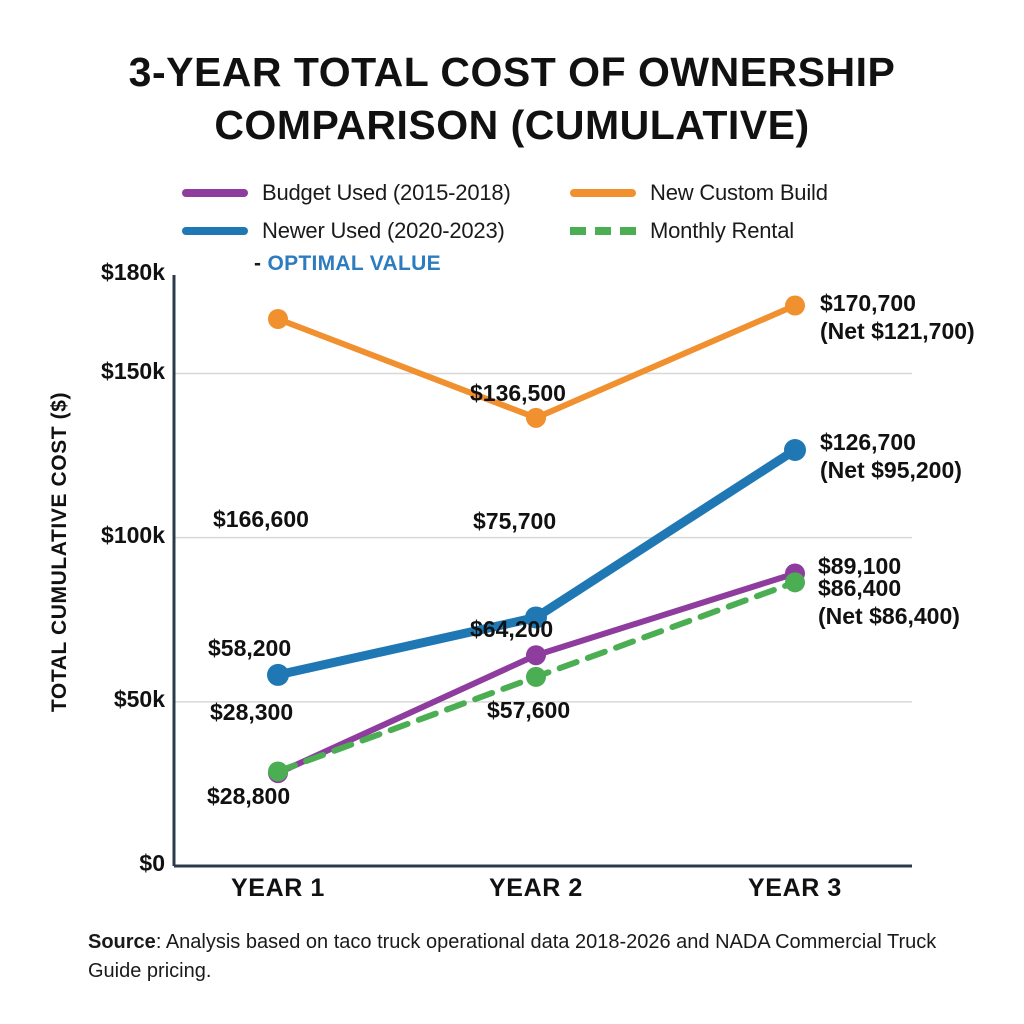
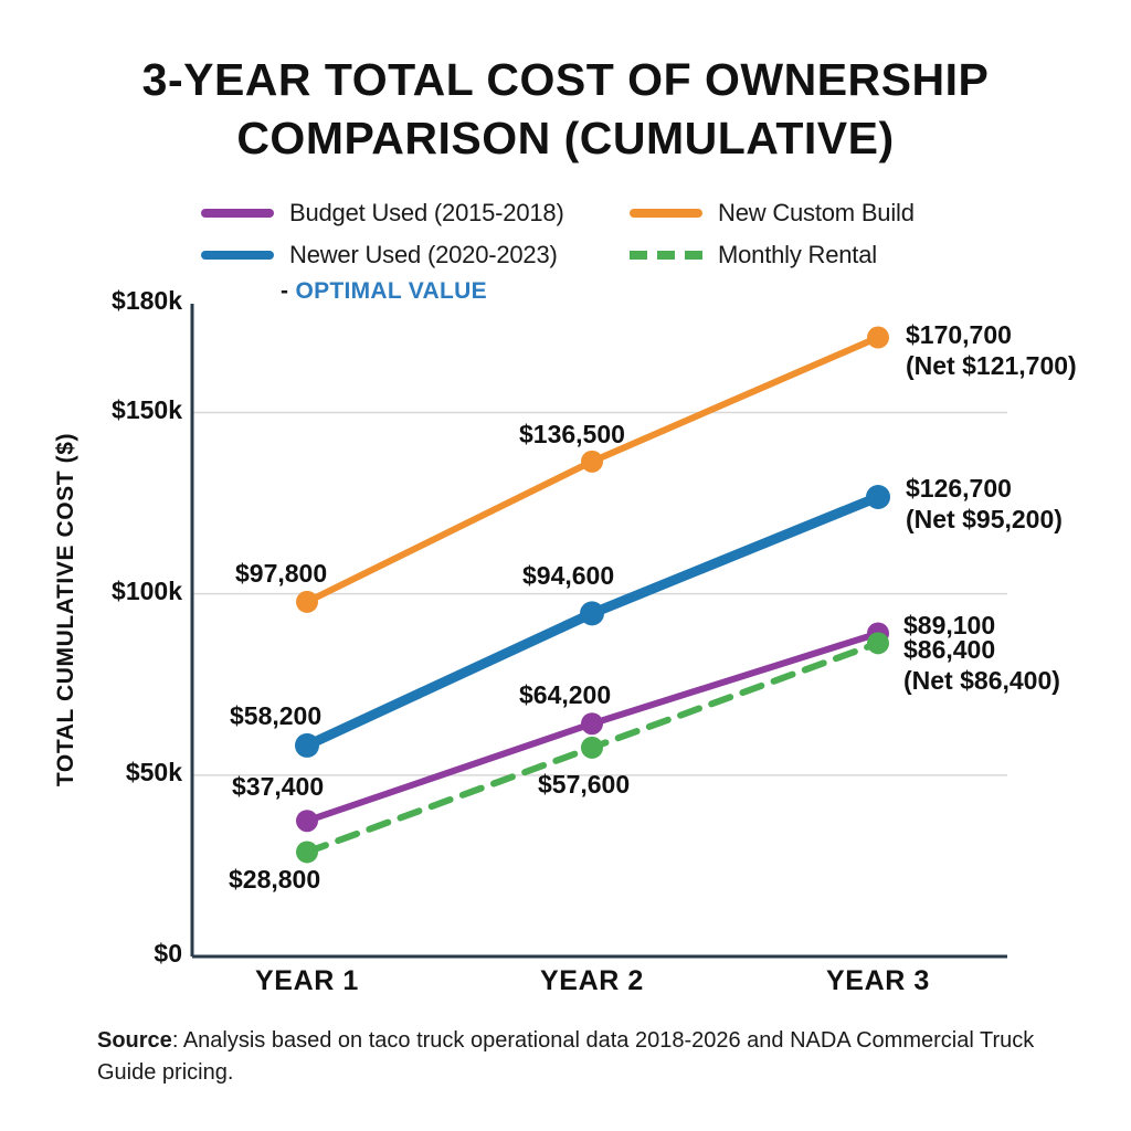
Budget Used (2015-2018)/YEAR 1: $28,300 -> $37,400
New Custom Build/YEAR 1: $166,600 -> $97,800
Newer Used (2020-2023)/YEAR 2: $75,700 -> $94,600
